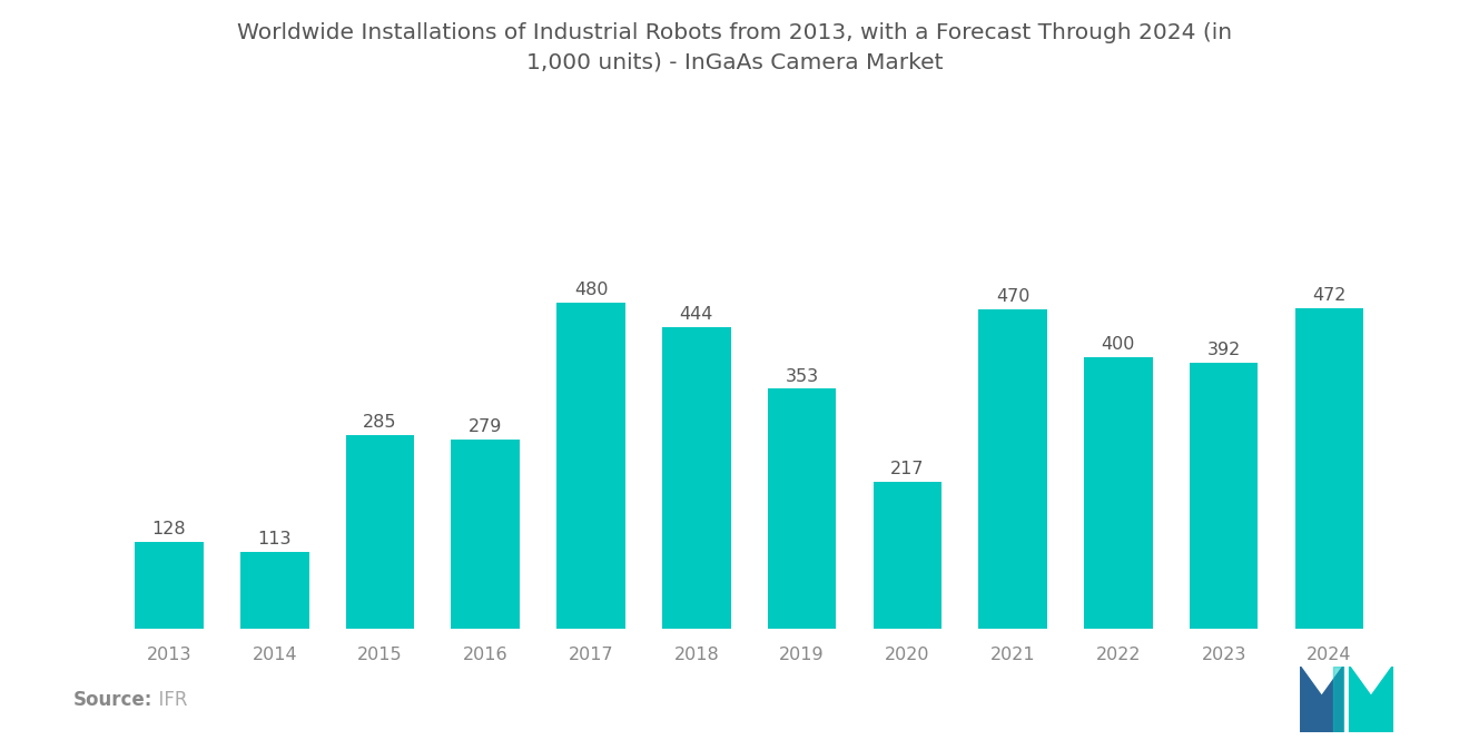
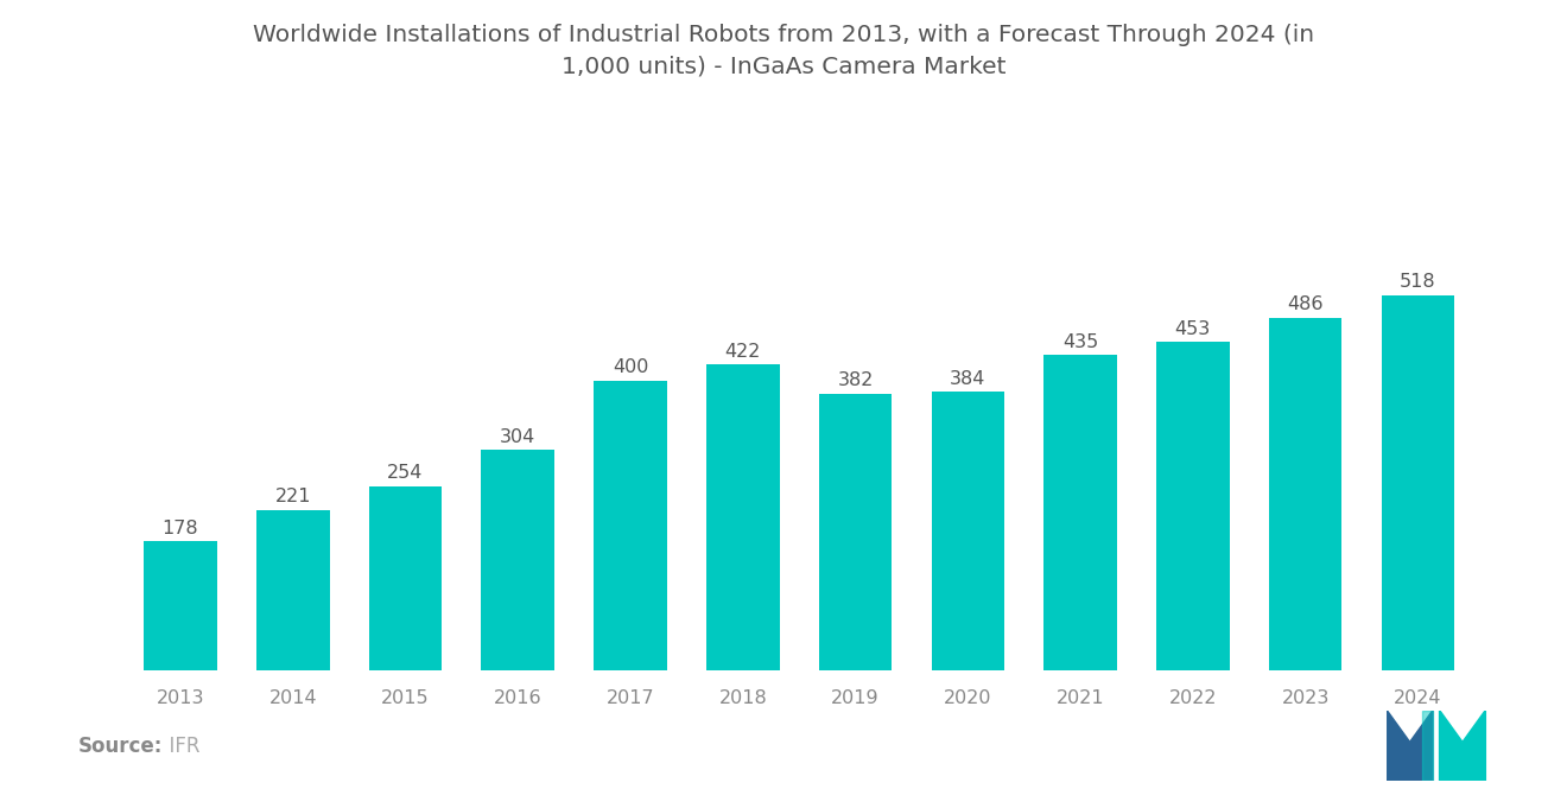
2013: 128 -> 178
2014: 113 -> 221
2015: 285 -> 254
2016: 279 -> 304
2017: 480 -> 400
2018: 444 -> 422
2019: 353 -> 382
2020: 217 -> 384
2021: 470 -> 435
2022: 400 -> 453
2023: 392 -> 486
2024: 472 -> 518
